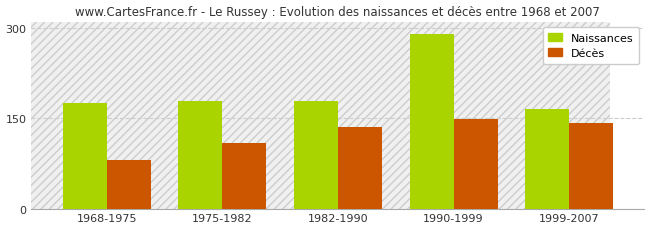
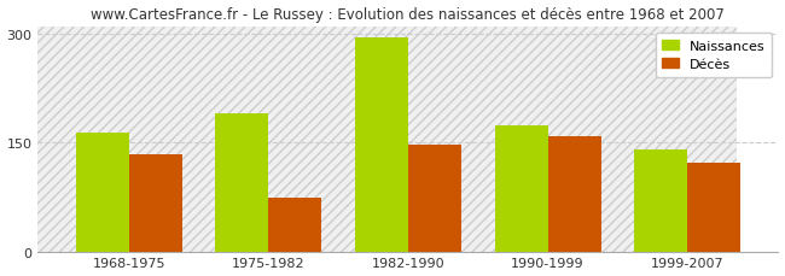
Naissances/1968-1975: 175 -> 164
Décès/1968-1975: 80 -> 134
Naissances/1975-1982: 178 -> 190
Décès/1975-1982: 108 -> 74
Naissances/1982-1990: 178 -> 294
Décès/1982-1990: 135 -> 146
Naissances/1990-1999: 290 -> 174
Décès/1990-1999: 148 -> 158
Naissances/1999-2007: 165 -> 140
Décès/1999-2007: 142 -> 122
